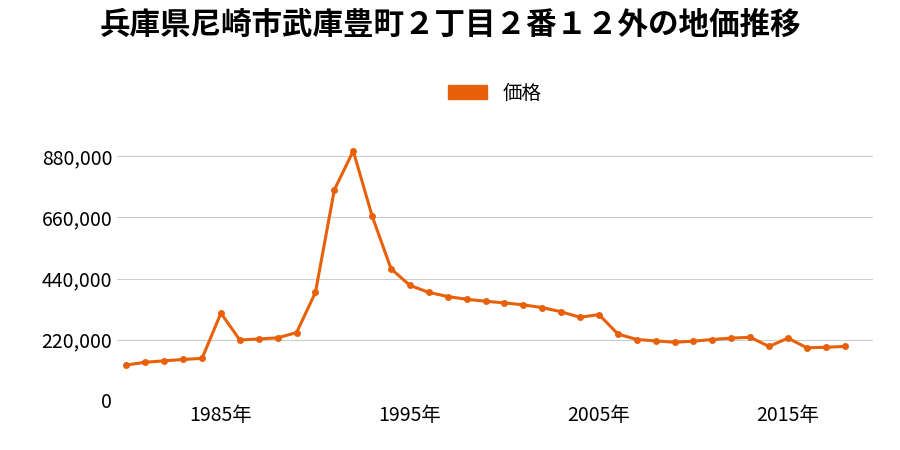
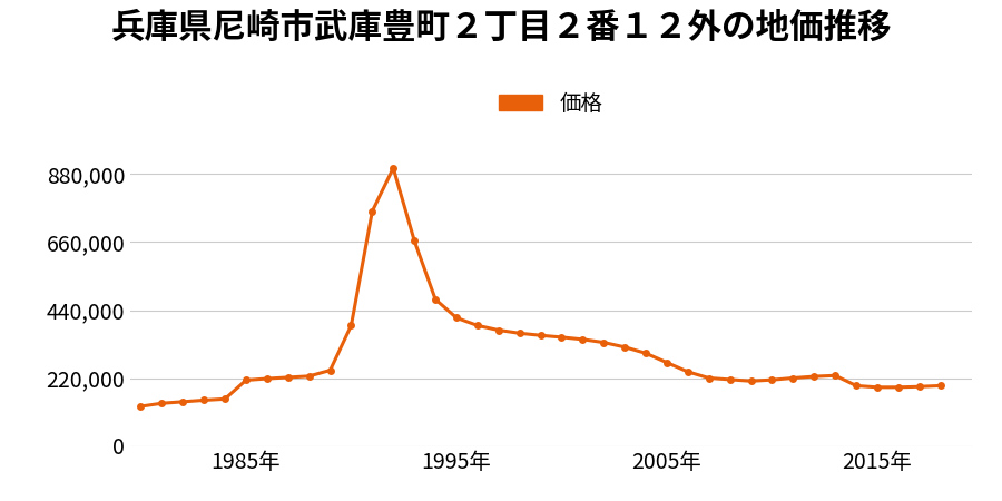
1985年: 315,000 -> 213,000
2005年: 310,000 -> 270,000
2015年: 225,000 -> 190,000
